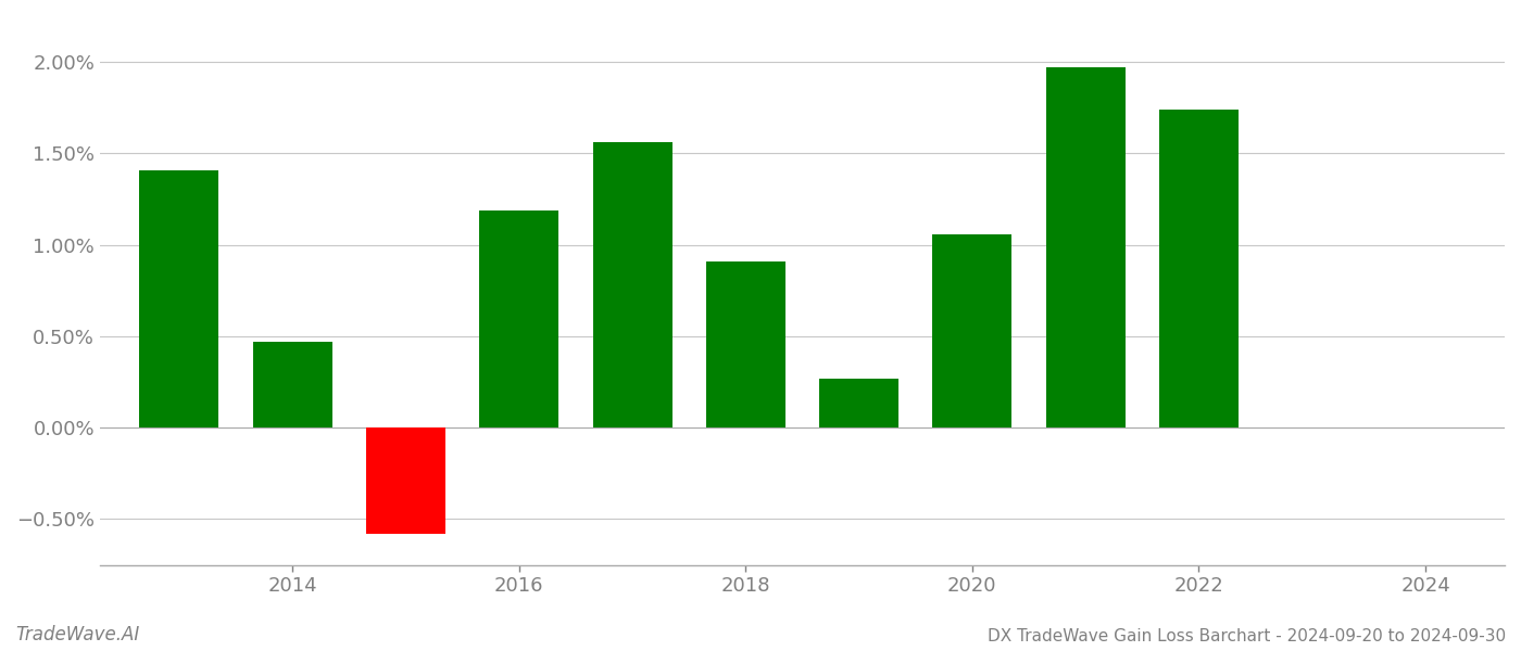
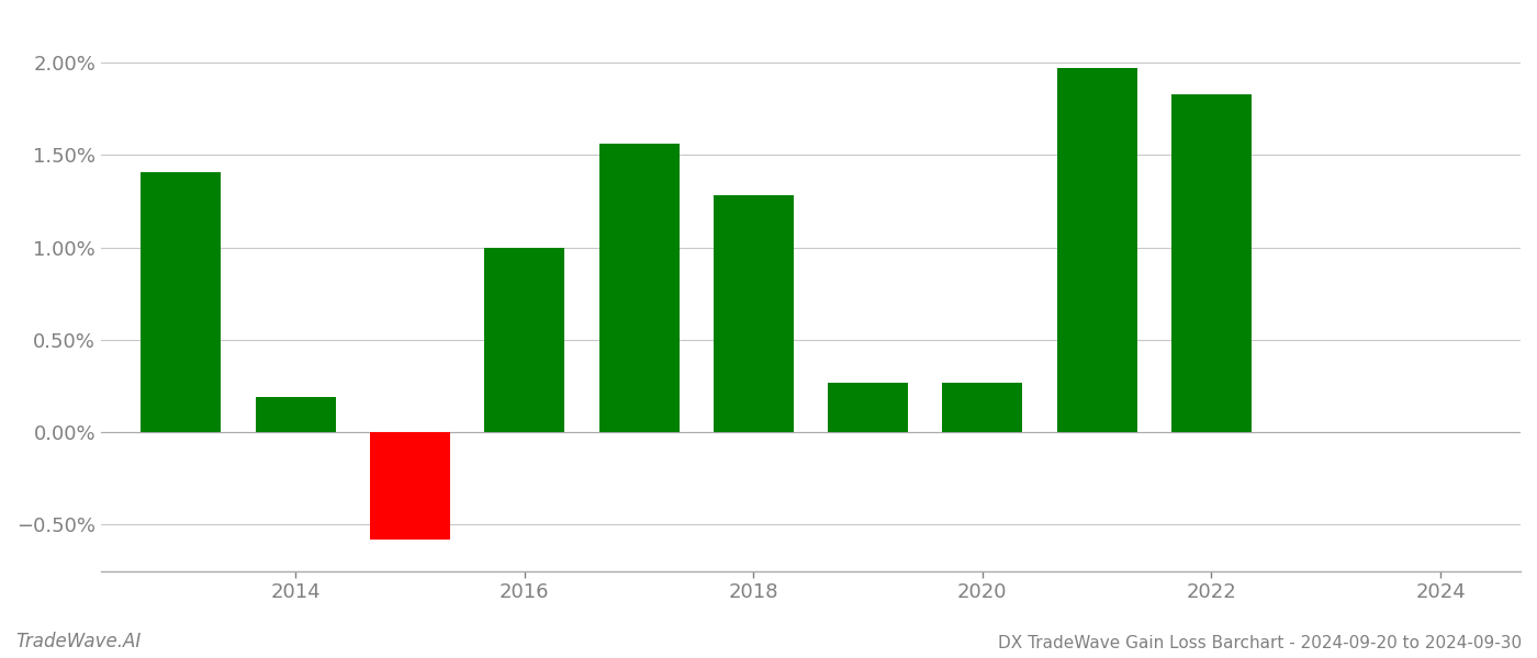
2014: 0.47% -> 0.19%
2016: 1.19% -> 1.00%
2018: 0.91% -> 1.28%
2020: 1.06% -> 0.27%
2022: 1.74% -> 1.83%
